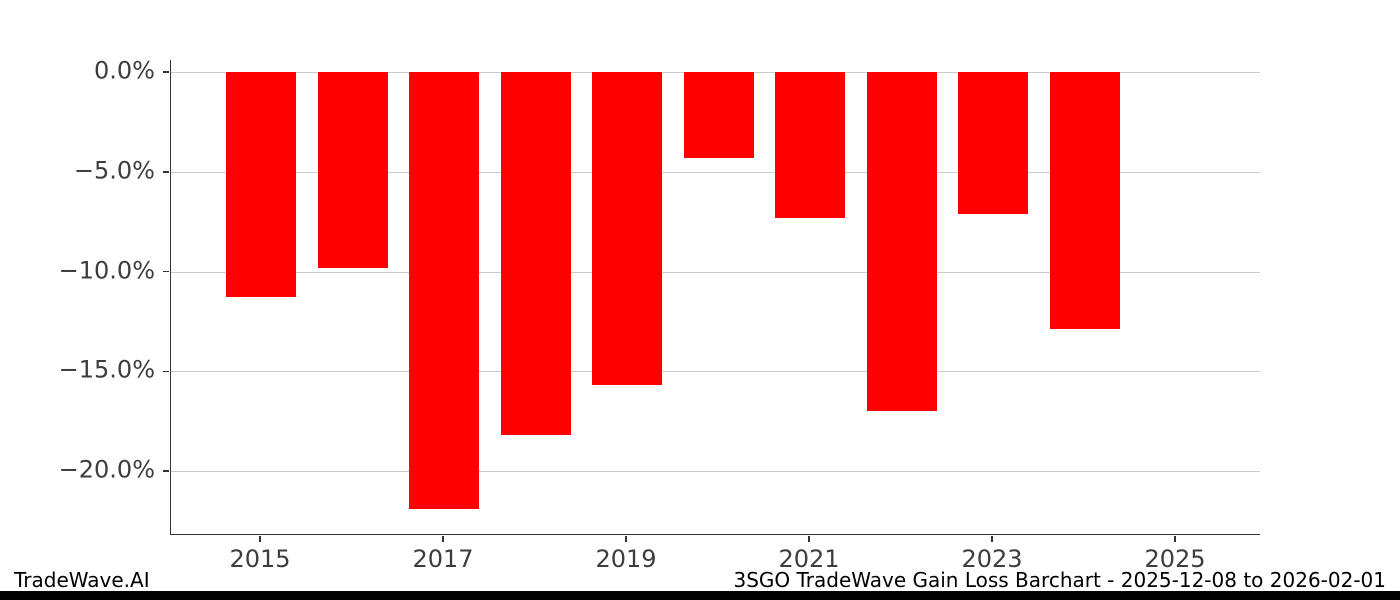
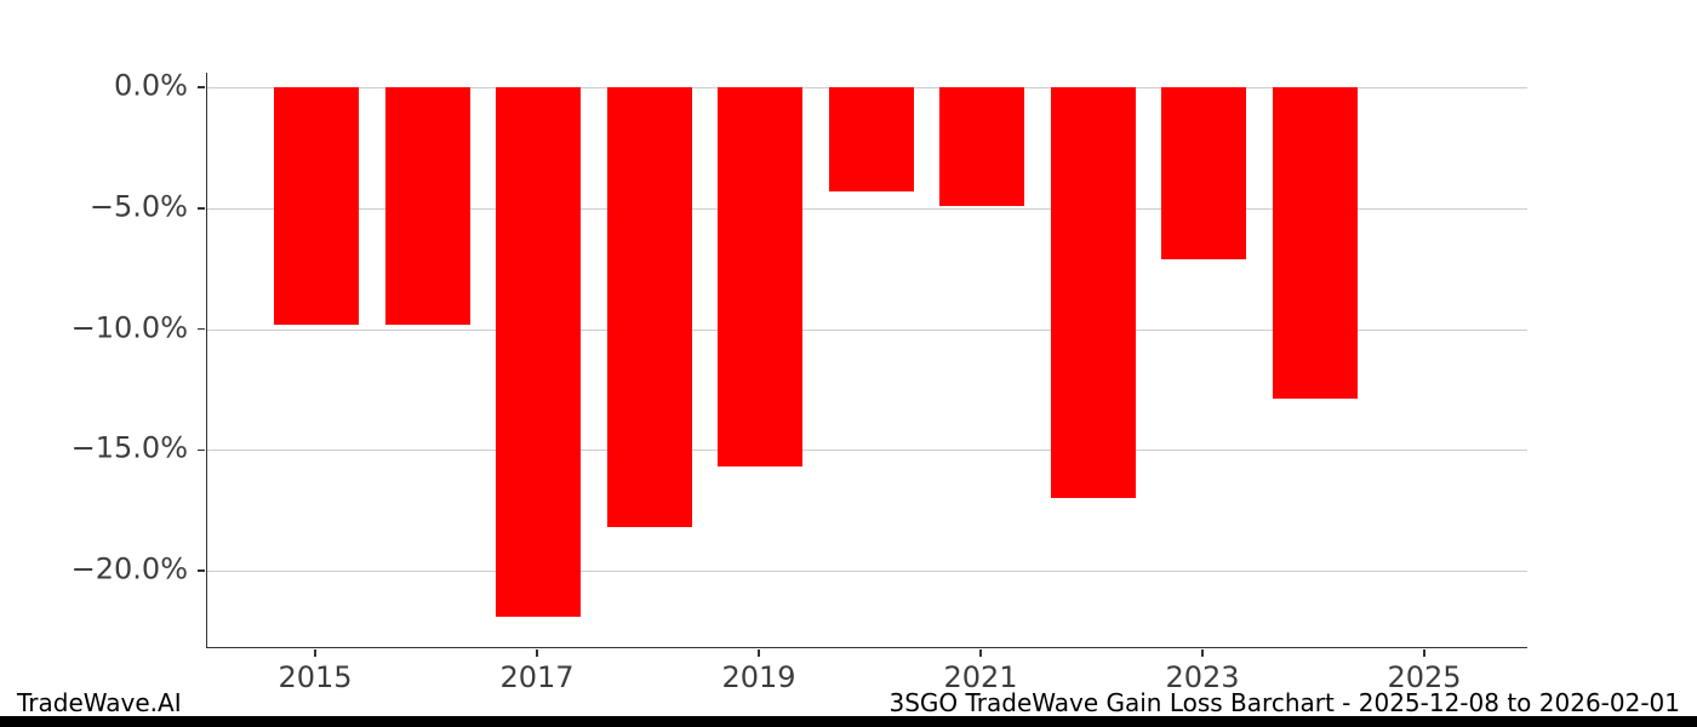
2015: -11.3% -> -9.8%
2021: -7.3% -> -4.9%
